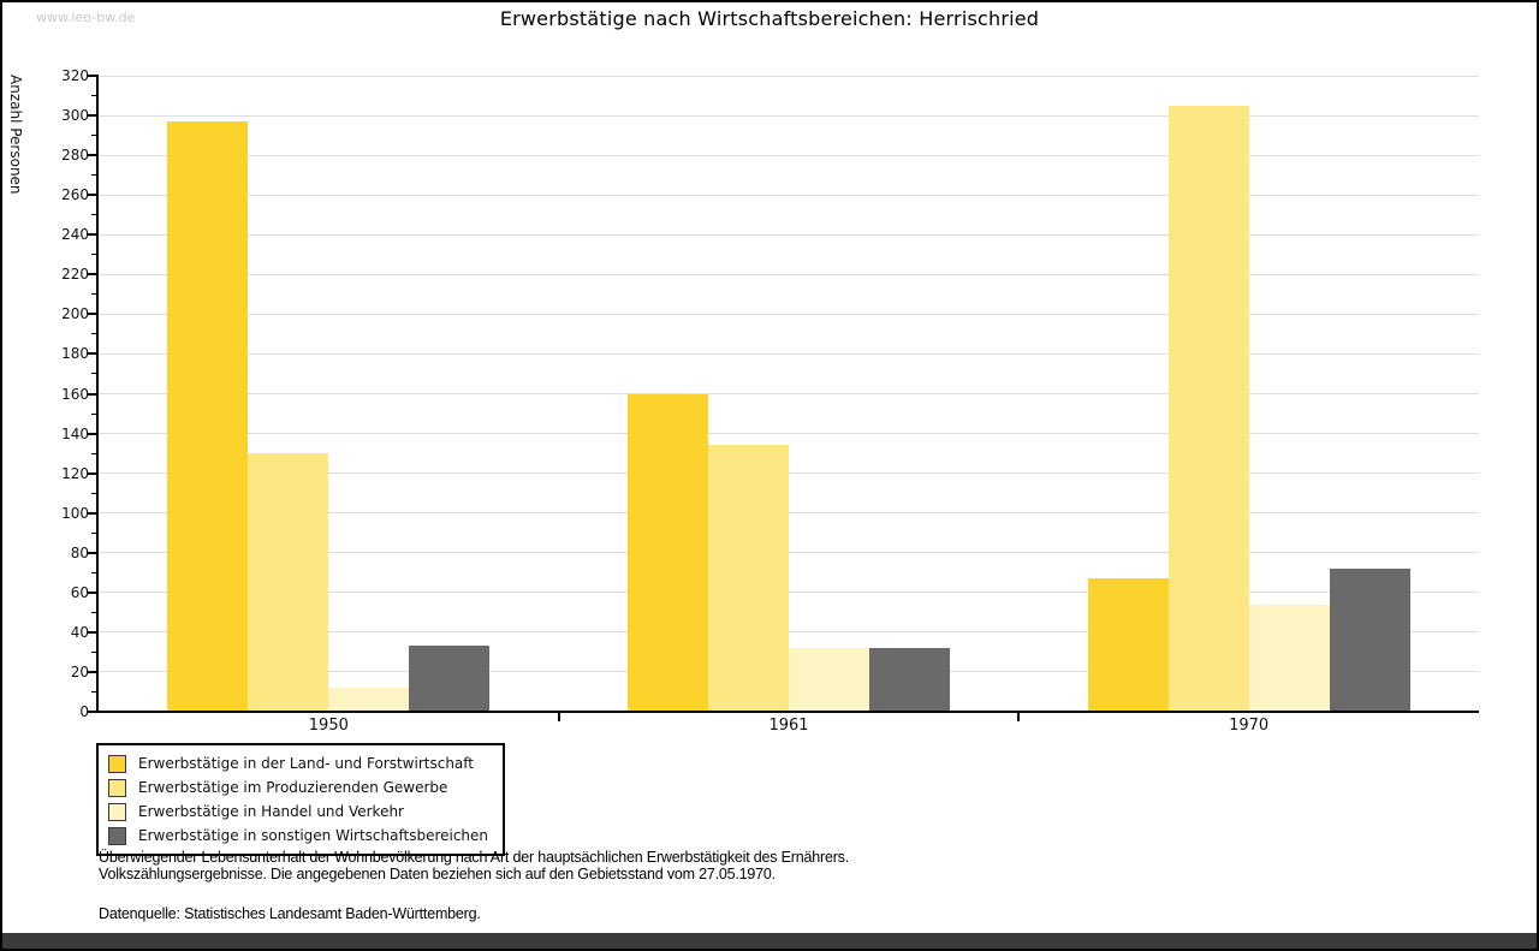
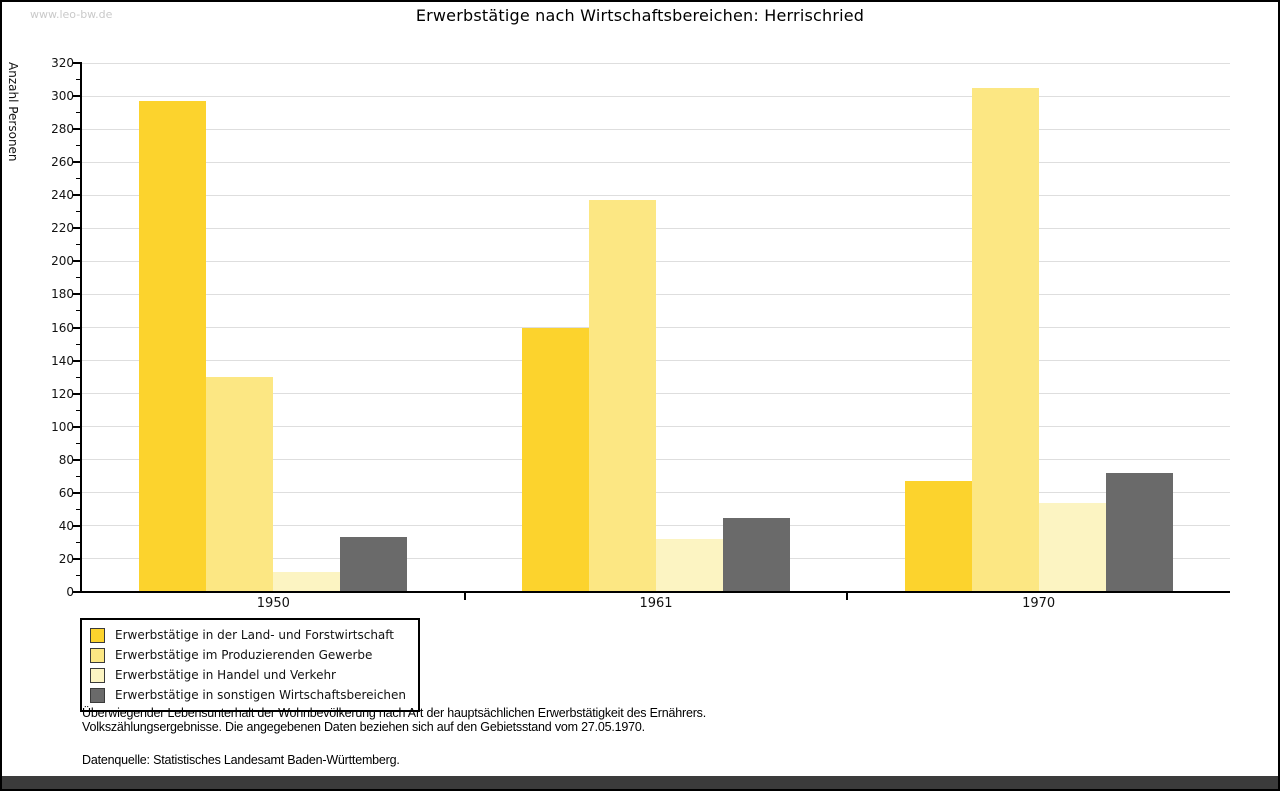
Erwerbstätige im Produzierenden Gewerbe/1961: 134 -> 237
Erwerbstätige in sonstigen Wirtschaftsbereichen/1961: 32 -> 45
